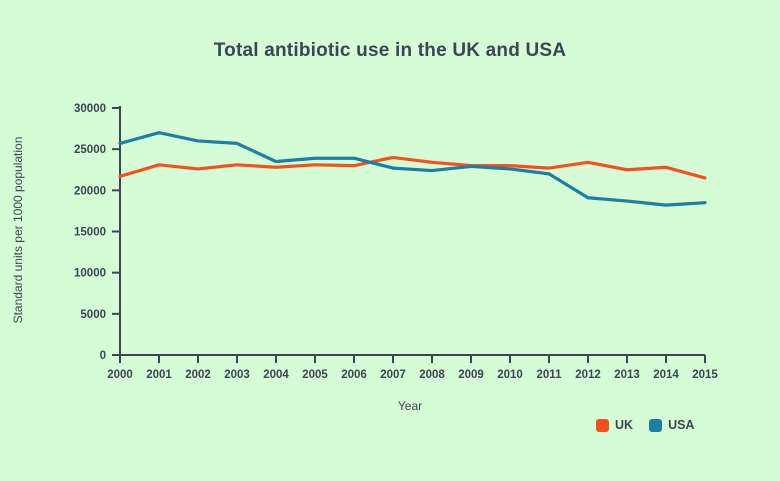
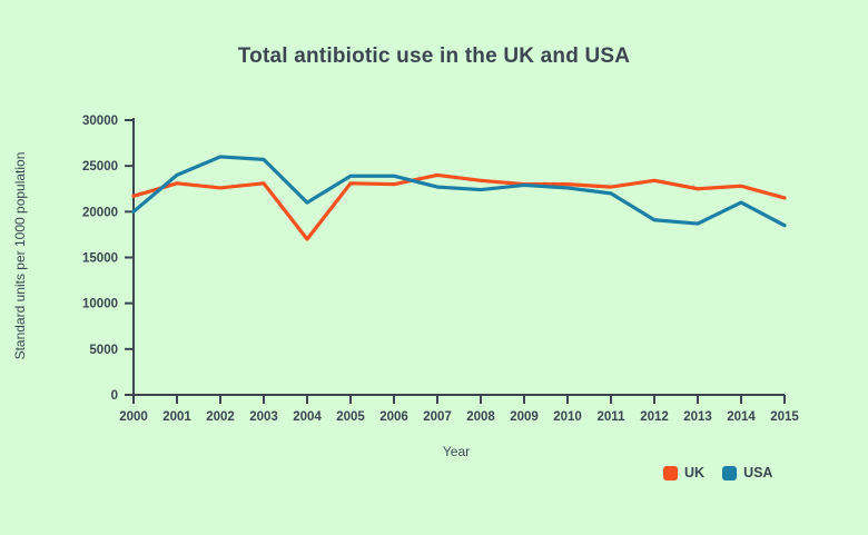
USA/2000: 26000 -> 20000
USA/2001: 27000 -> 24000
UK/2004: 23000 -> 17000
USA/2004: 24000 -> 21000
USA/2014: 18000 -> 21000
